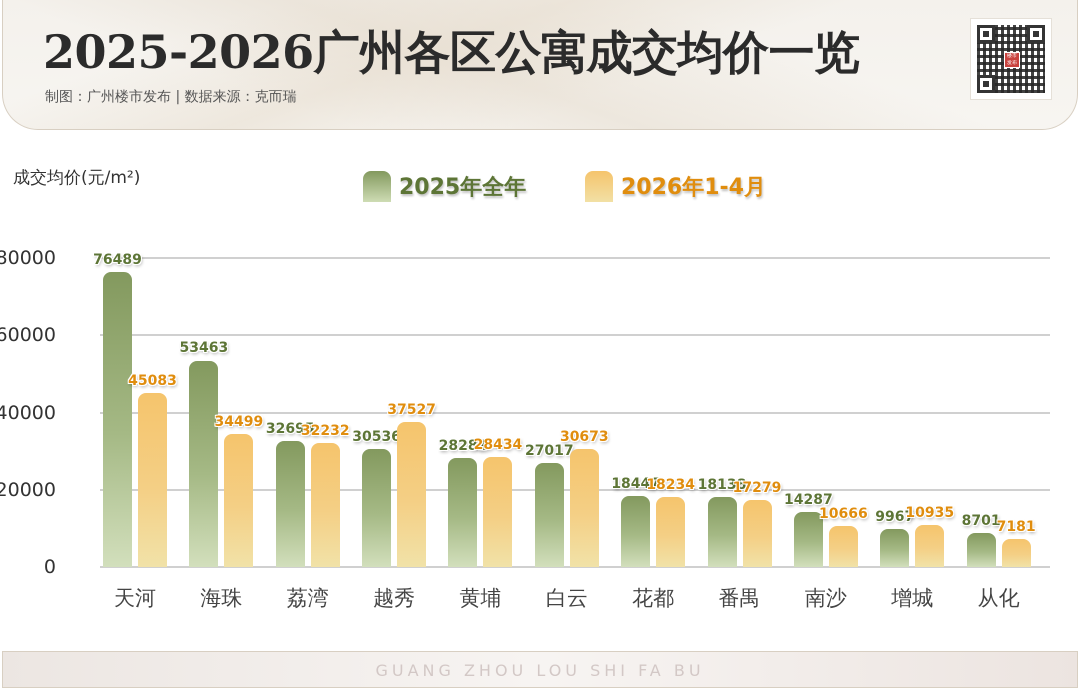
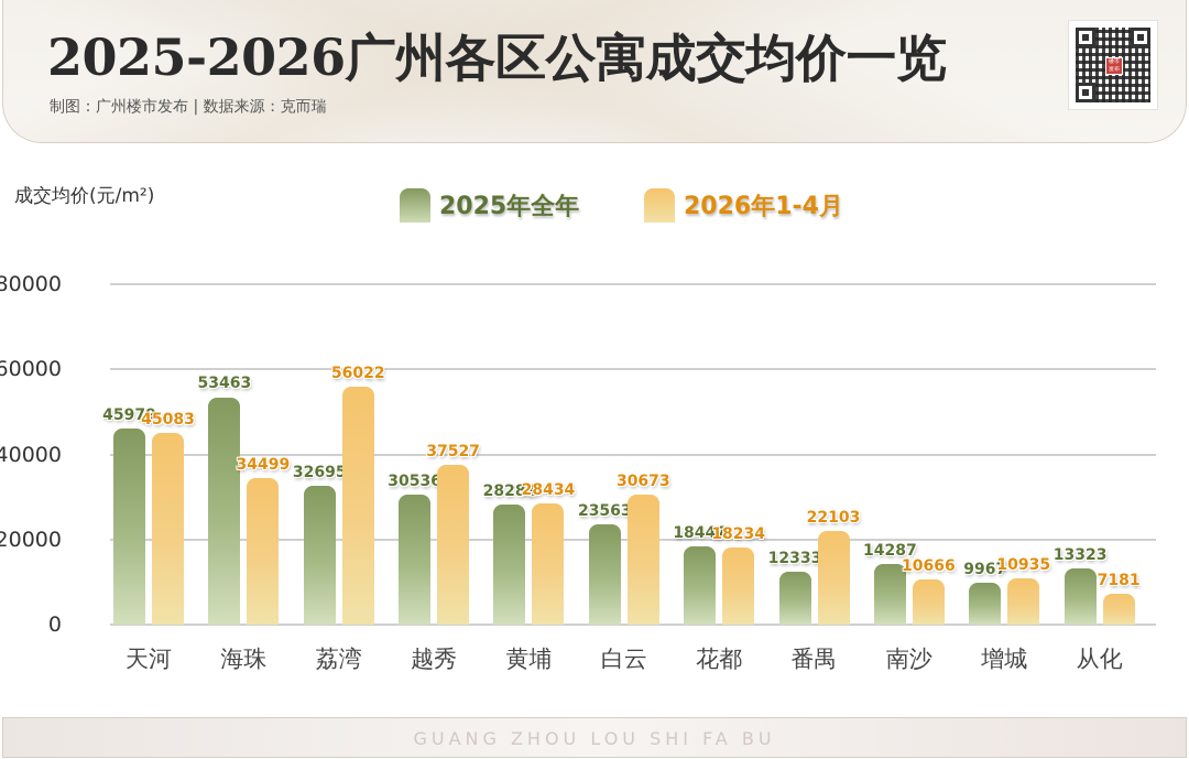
2025年全年/天河: 76489 -> 45979
2026年1-4月/荔湾: 32232 -> 56022
2025年全年/白云: 27017 -> 23563
2025年全年/番禺: 18138 -> 12333
2026年1-4月/番禺: 17279 -> 22103
2025年全年/从化: 8701 -> 13323
